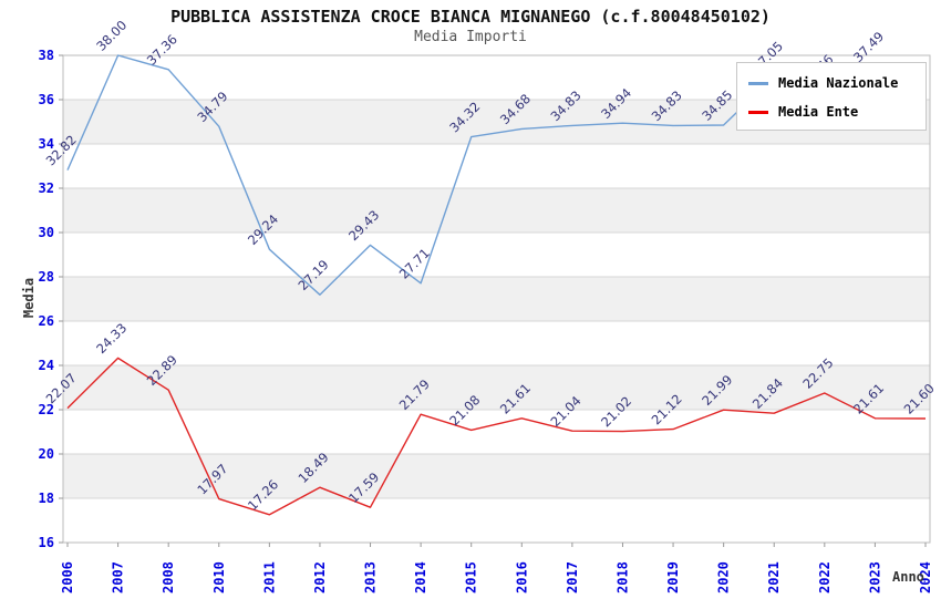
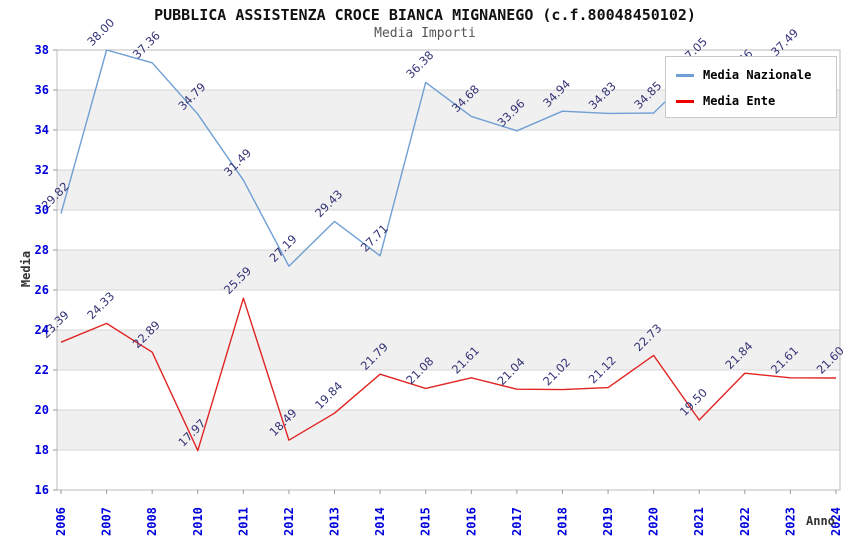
Media Nazionale/2006: 32.82 -> 29.82
Media Ente/2006: 22.07 -> 23.39
Media Nazionale/2011: 29.24 -> 31.49
Media Ente/2011: 17.26 -> 25.59
Media Ente/2013: 17.59 -> 19.84
Media Nazionale/2015: 34.32 -> 36.38
Media Nazionale/2017: 34.83 -> 33.96
Media Ente/2020: 21.99 -> 22.73
Media Ente/2021: 21.84 -> 19.50
Media Ente/2022: 22.75 -> 21.84
